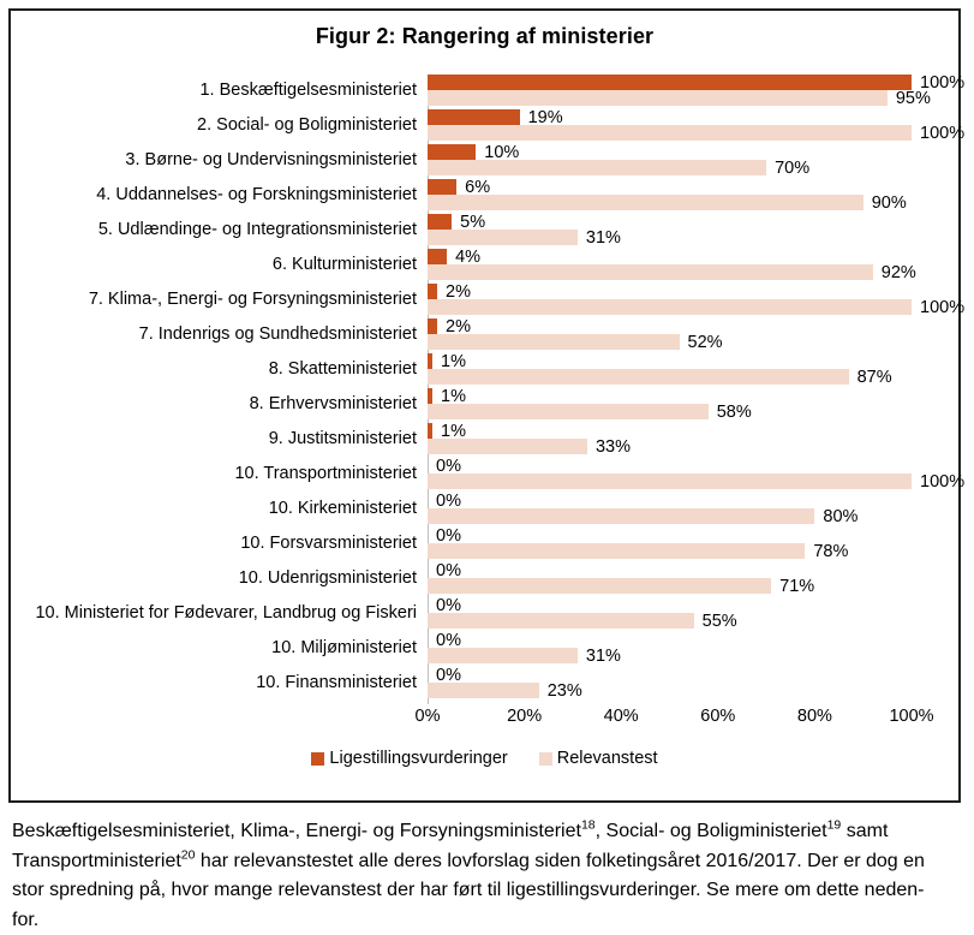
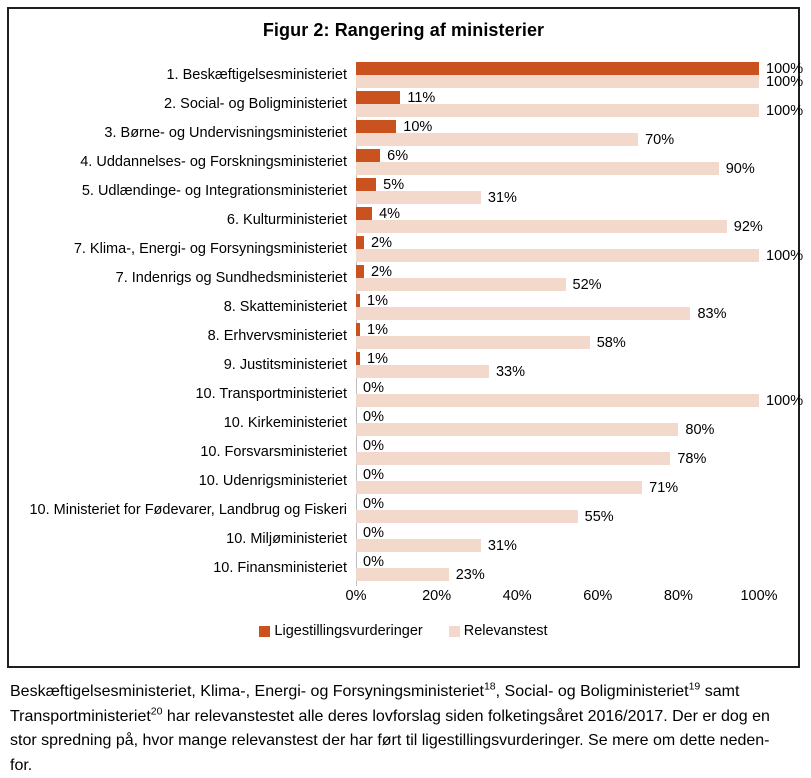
Relevanstest/1. Beskæftigelsesministeriet: 95% -> 100%
Ligestillingsvurderinger/2. Social- og Boligministeriet: 19% -> 11%
Relevanstest/8. Skatteministeriet: 87% -> 83%
